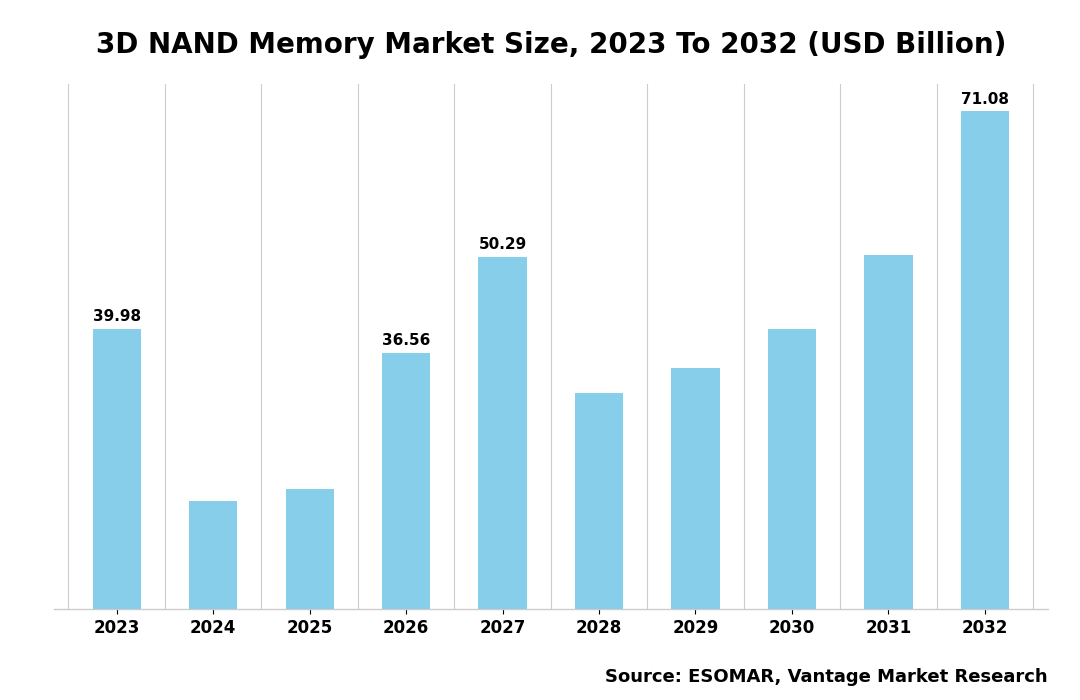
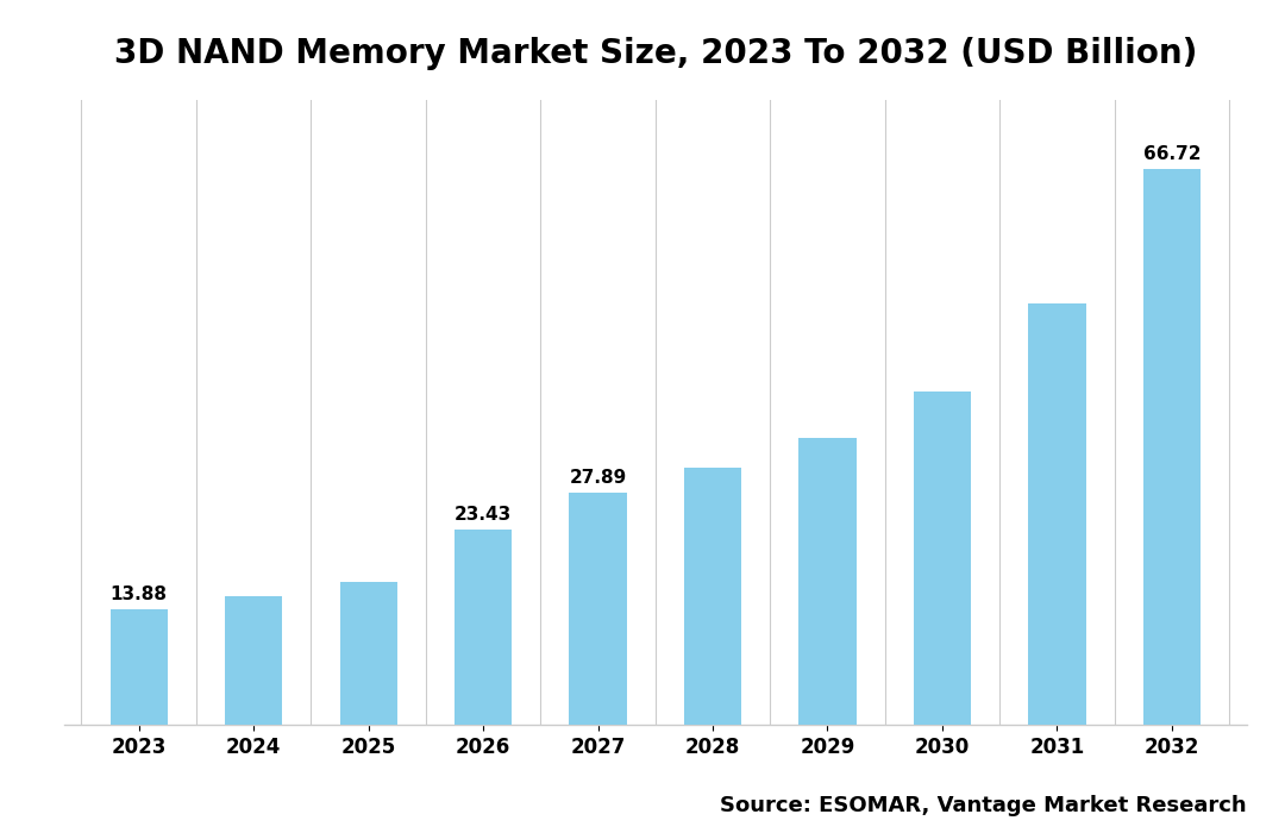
2023: 39.98 -> 13.88
2026: 36.56 -> 23.43
2027: 50.29 -> 27.89
2032: 71.08 -> 66.72
